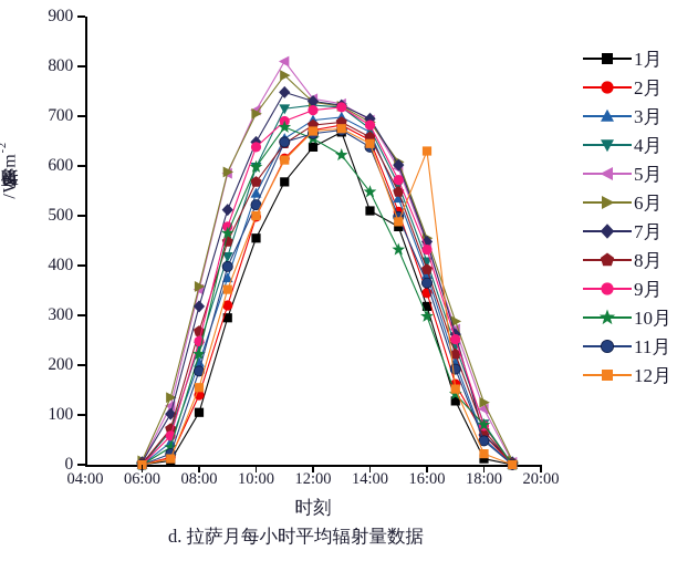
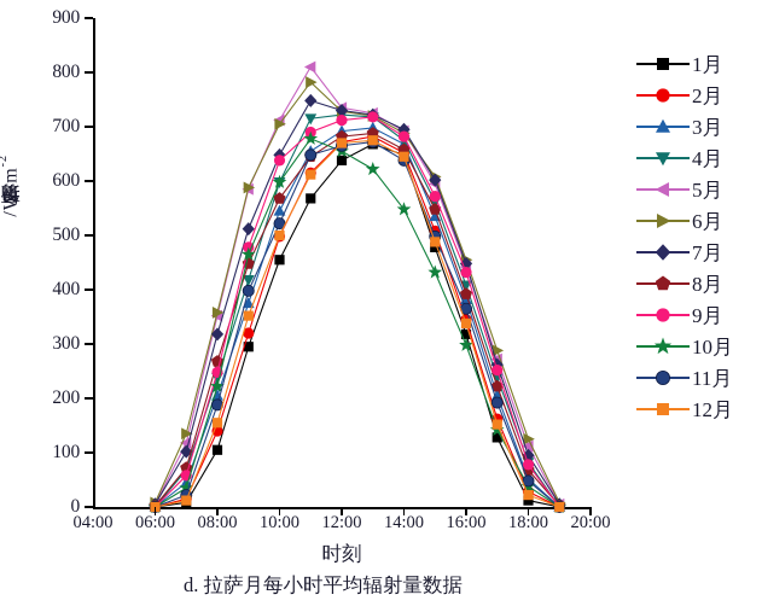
1月/14:00: 510 -> 650
12月/16:00: 630 -> 340
2月/18:00: 60 -> 30
7月/18:00: 60 -> 100
10月/18:00: 80 -> 40
